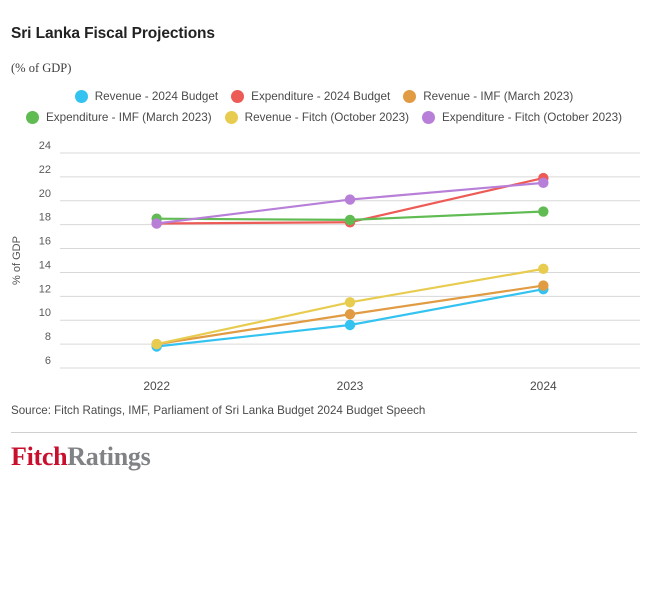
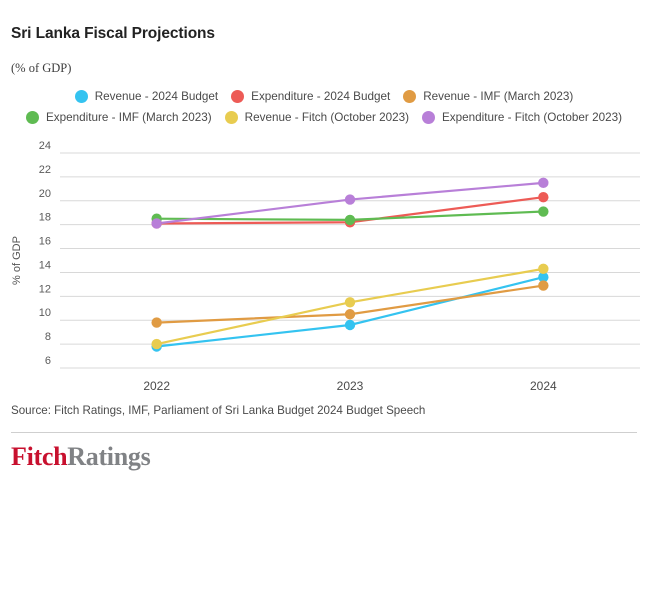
Revenue - IMF (March 2023)/2022: 8.0 -> 9.8
Revenue - 2024 Budget/2024: 12.6 -> 13.6
Expenditure - 2024 Budget/2024: 21.9 -> 20.3
